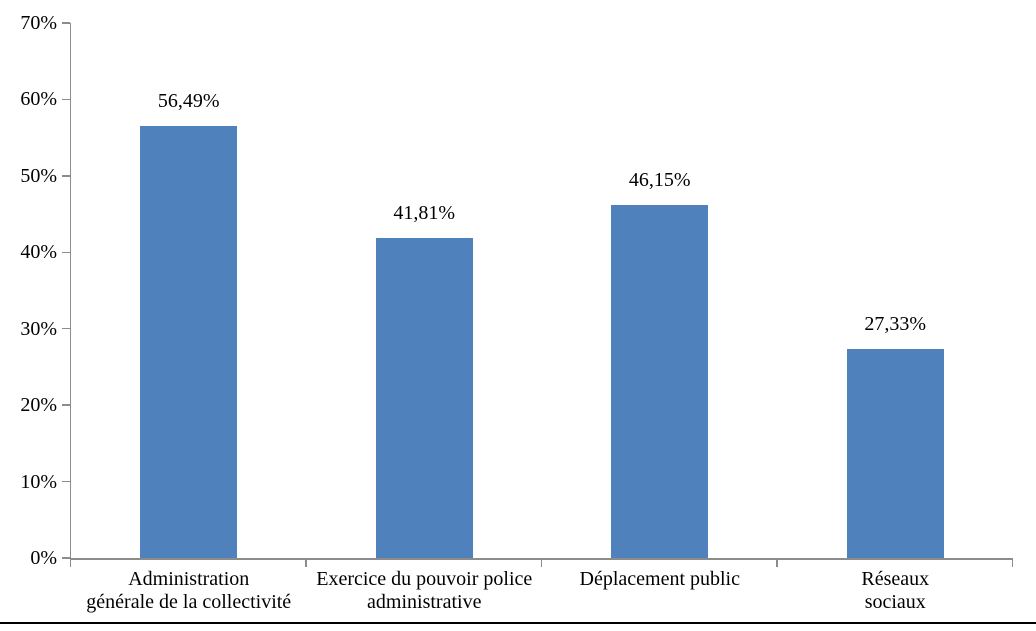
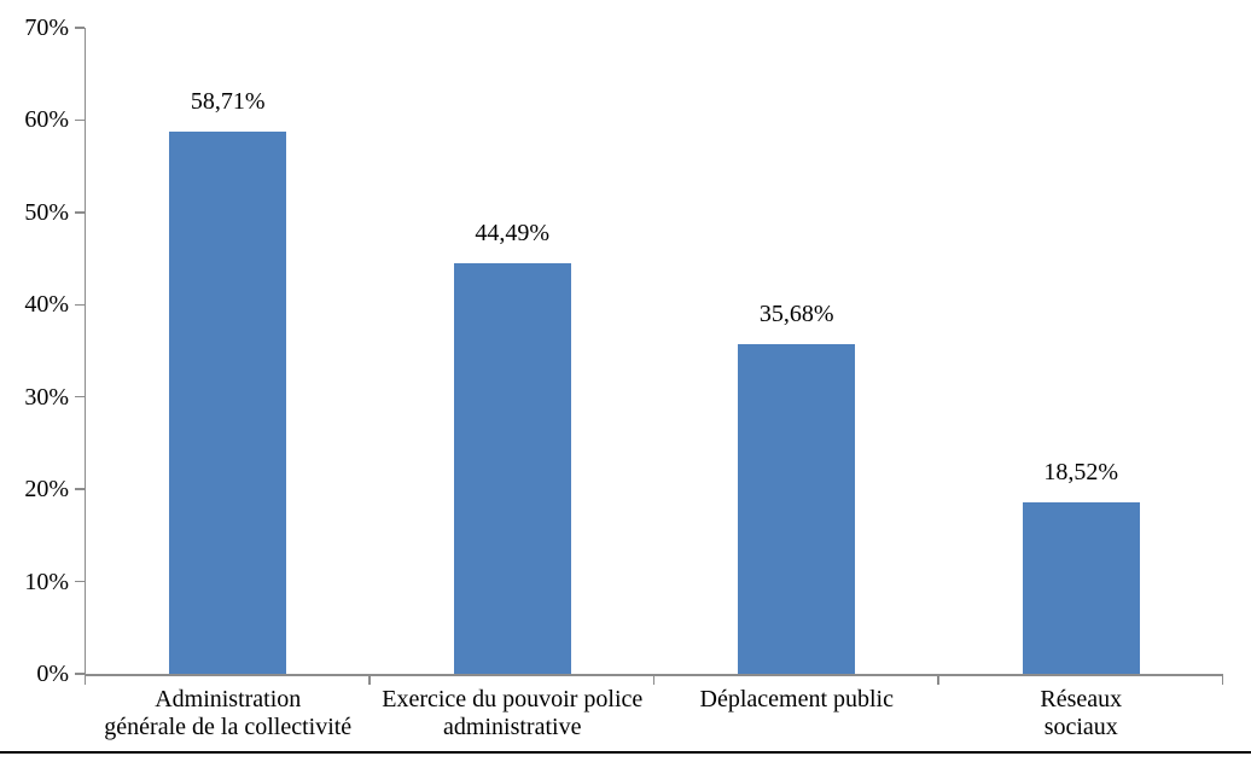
Administration générale de la collectivité: 56,49% -> 58,71%
Exercice du pouvoir police administrative: 41,81% -> 44,49%
Déplacement public: 46,15% -> 35,68%
Réseaux sociaux: 27,33% -> 18,52%
